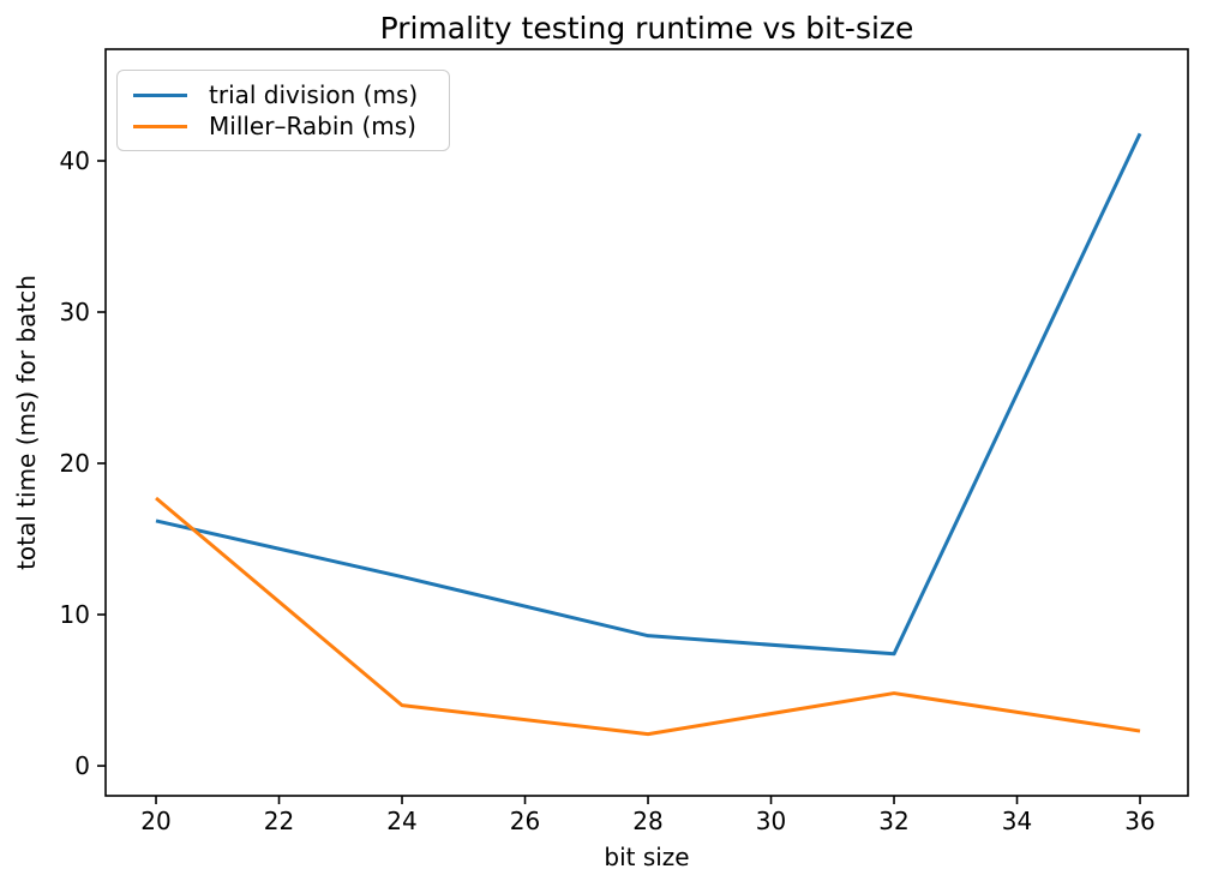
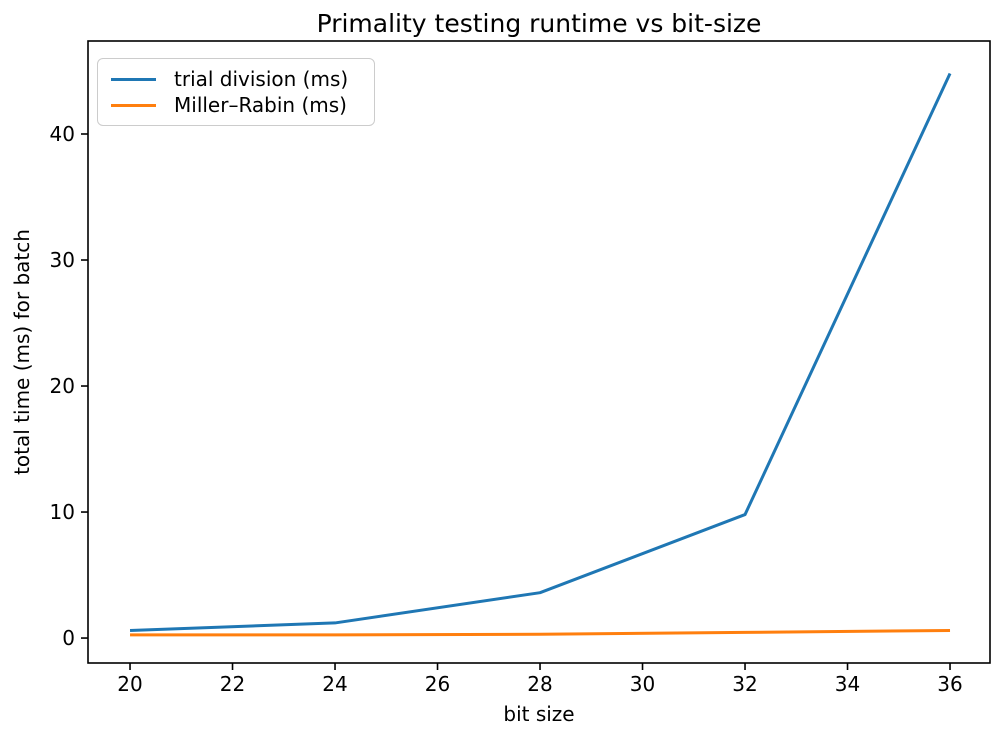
trial division (ms)/20: 16.2 -> 0.6
Miller–Rabin (ms)/20: 17.7 -> 0.2
trial division (ms)/24: 12.5 -> 1.2
Miller–Rabin (ms)/24: 4.0 -> 0.2
trial division (ms)/28: 8.6 -> 3.6
Miller–Rabin (ms)/28: 2.1 -> 0.3
trial division (ms)/32: 7.4 -> 9.8
Miller–Rabin (ms)/32: 4.8 -> 0.5
trial division (ms)/36: 41.8 -> 44.8
Miller–Rabin (ms)/36: 2.3 -> 0.6
